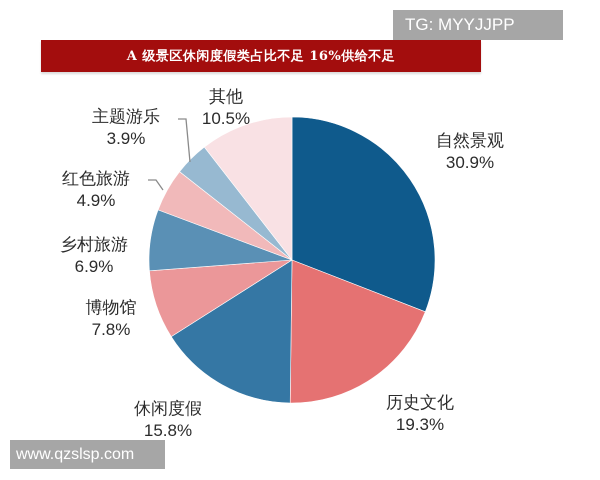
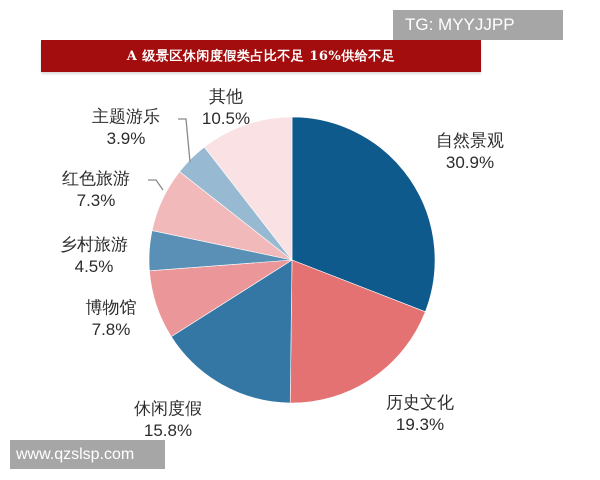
乡村旅游: 6.9% -> 4.5%
红色旅游: 4.9% -> 7.3%
